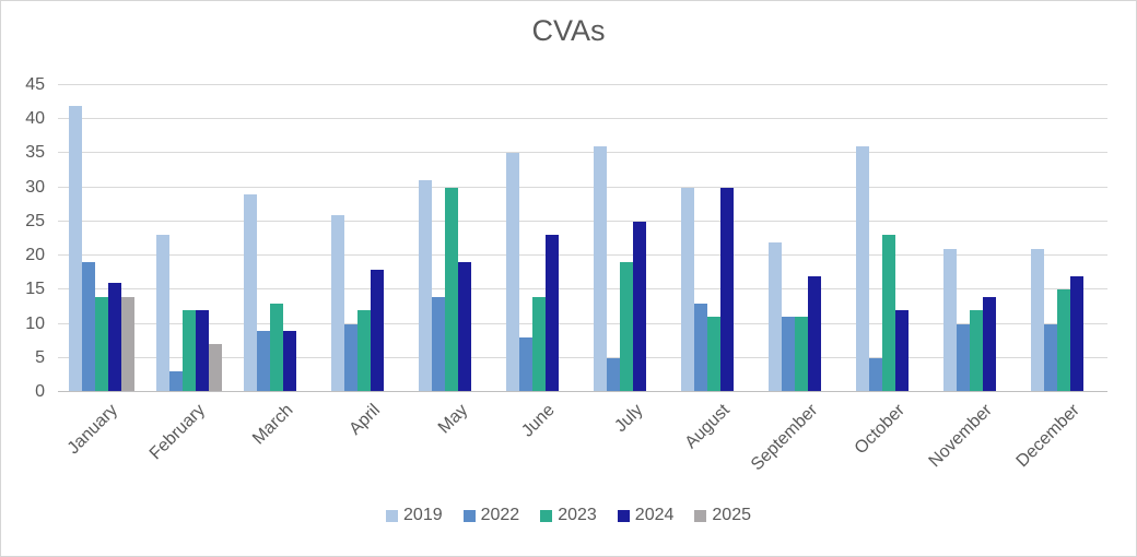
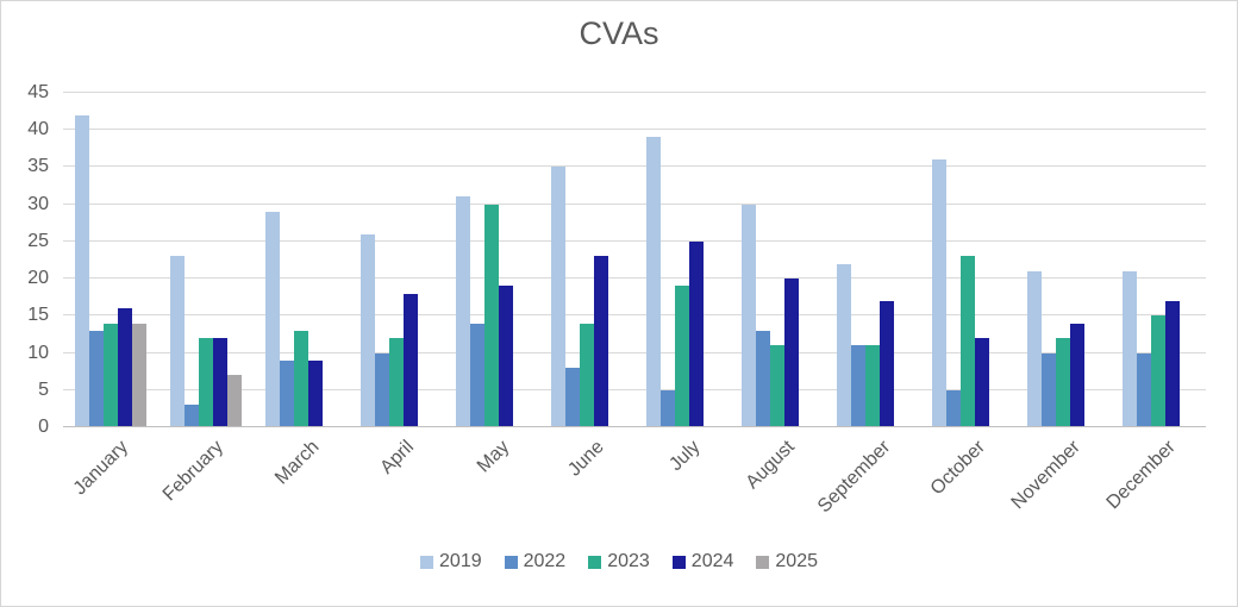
2022/January: 19 -> 13
2019/July: 36 -> 39
2024/August: 30 -> 20
